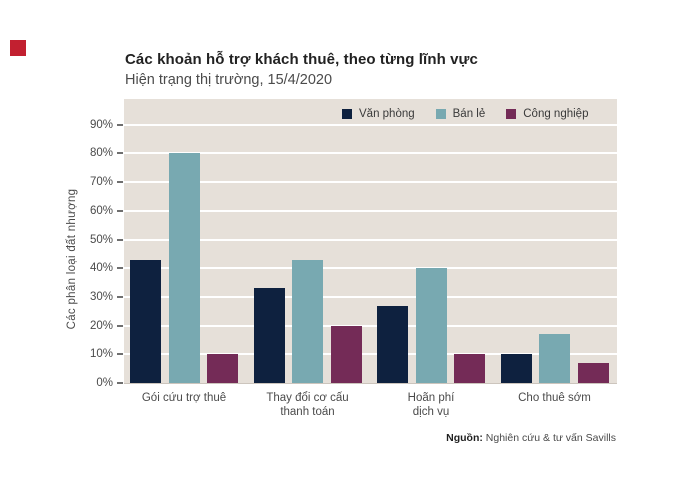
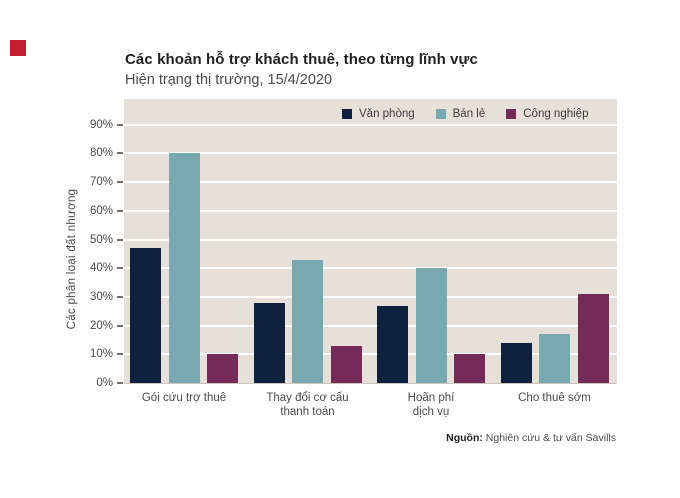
Văn phòng/Gói cứu trợ thuê: 43% -> 47%
Văn phòng/Thay đổi cơ cấu thanh toán: 33% -> 28%
Công nghiệp/Thay đổi cơ cấu thanh toán: 20% -> 13%
Văn phòng/Cho thuê sớm: 10% -> 14%
Công nghiệp/Cho thuê sớm: 7% -> 31%
